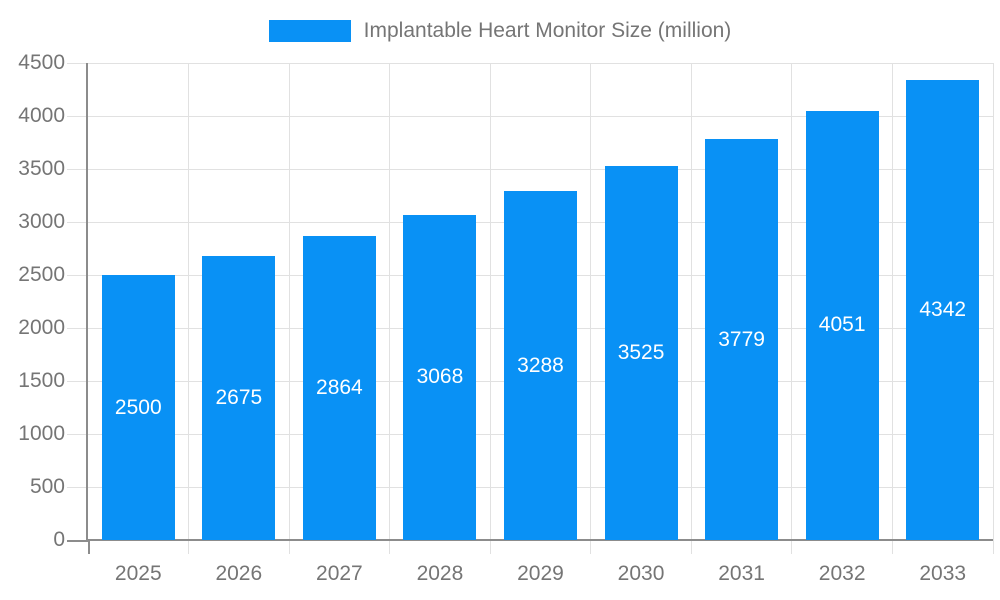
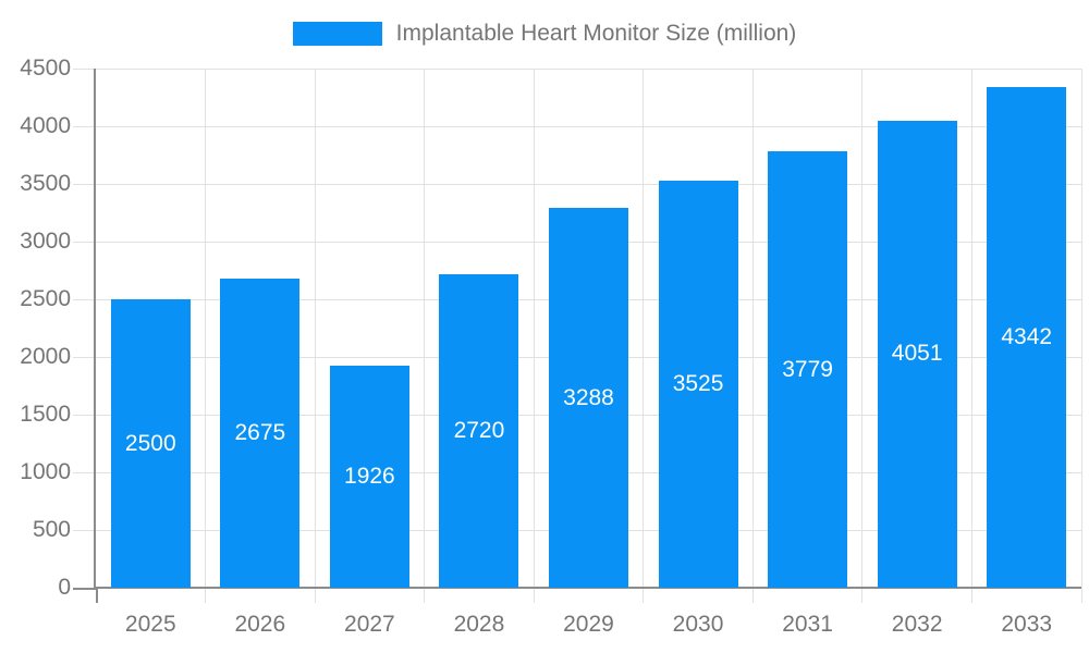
2027: 2864 -> 1926
2028: 3068 -> 2720
